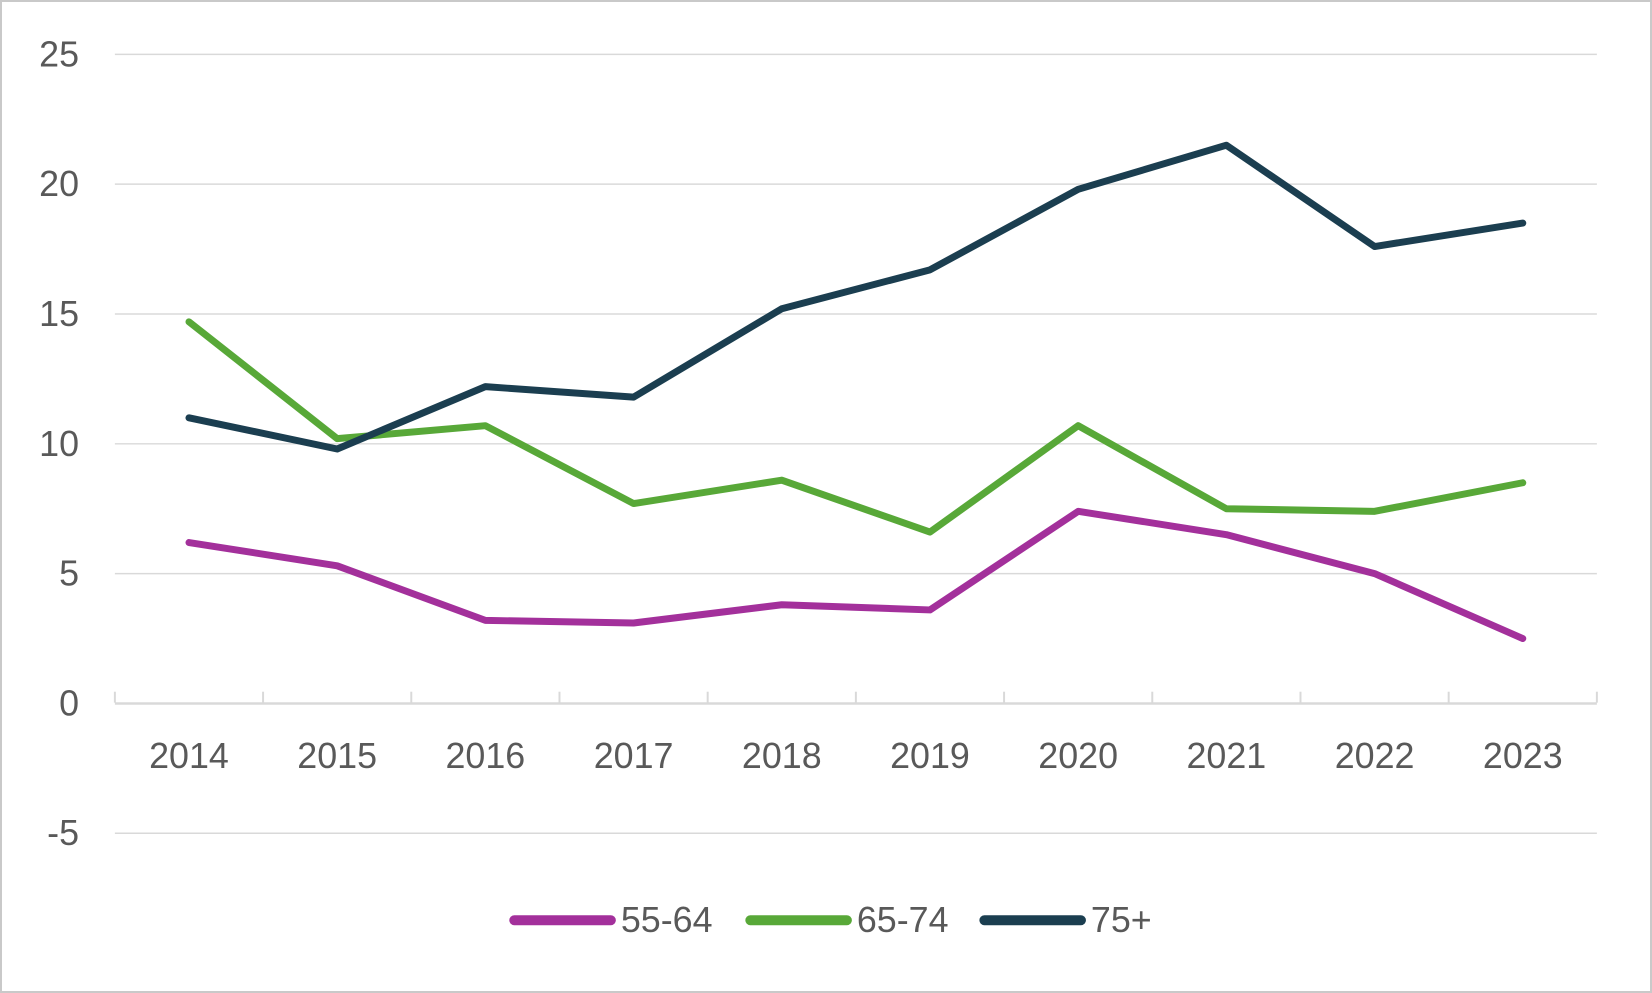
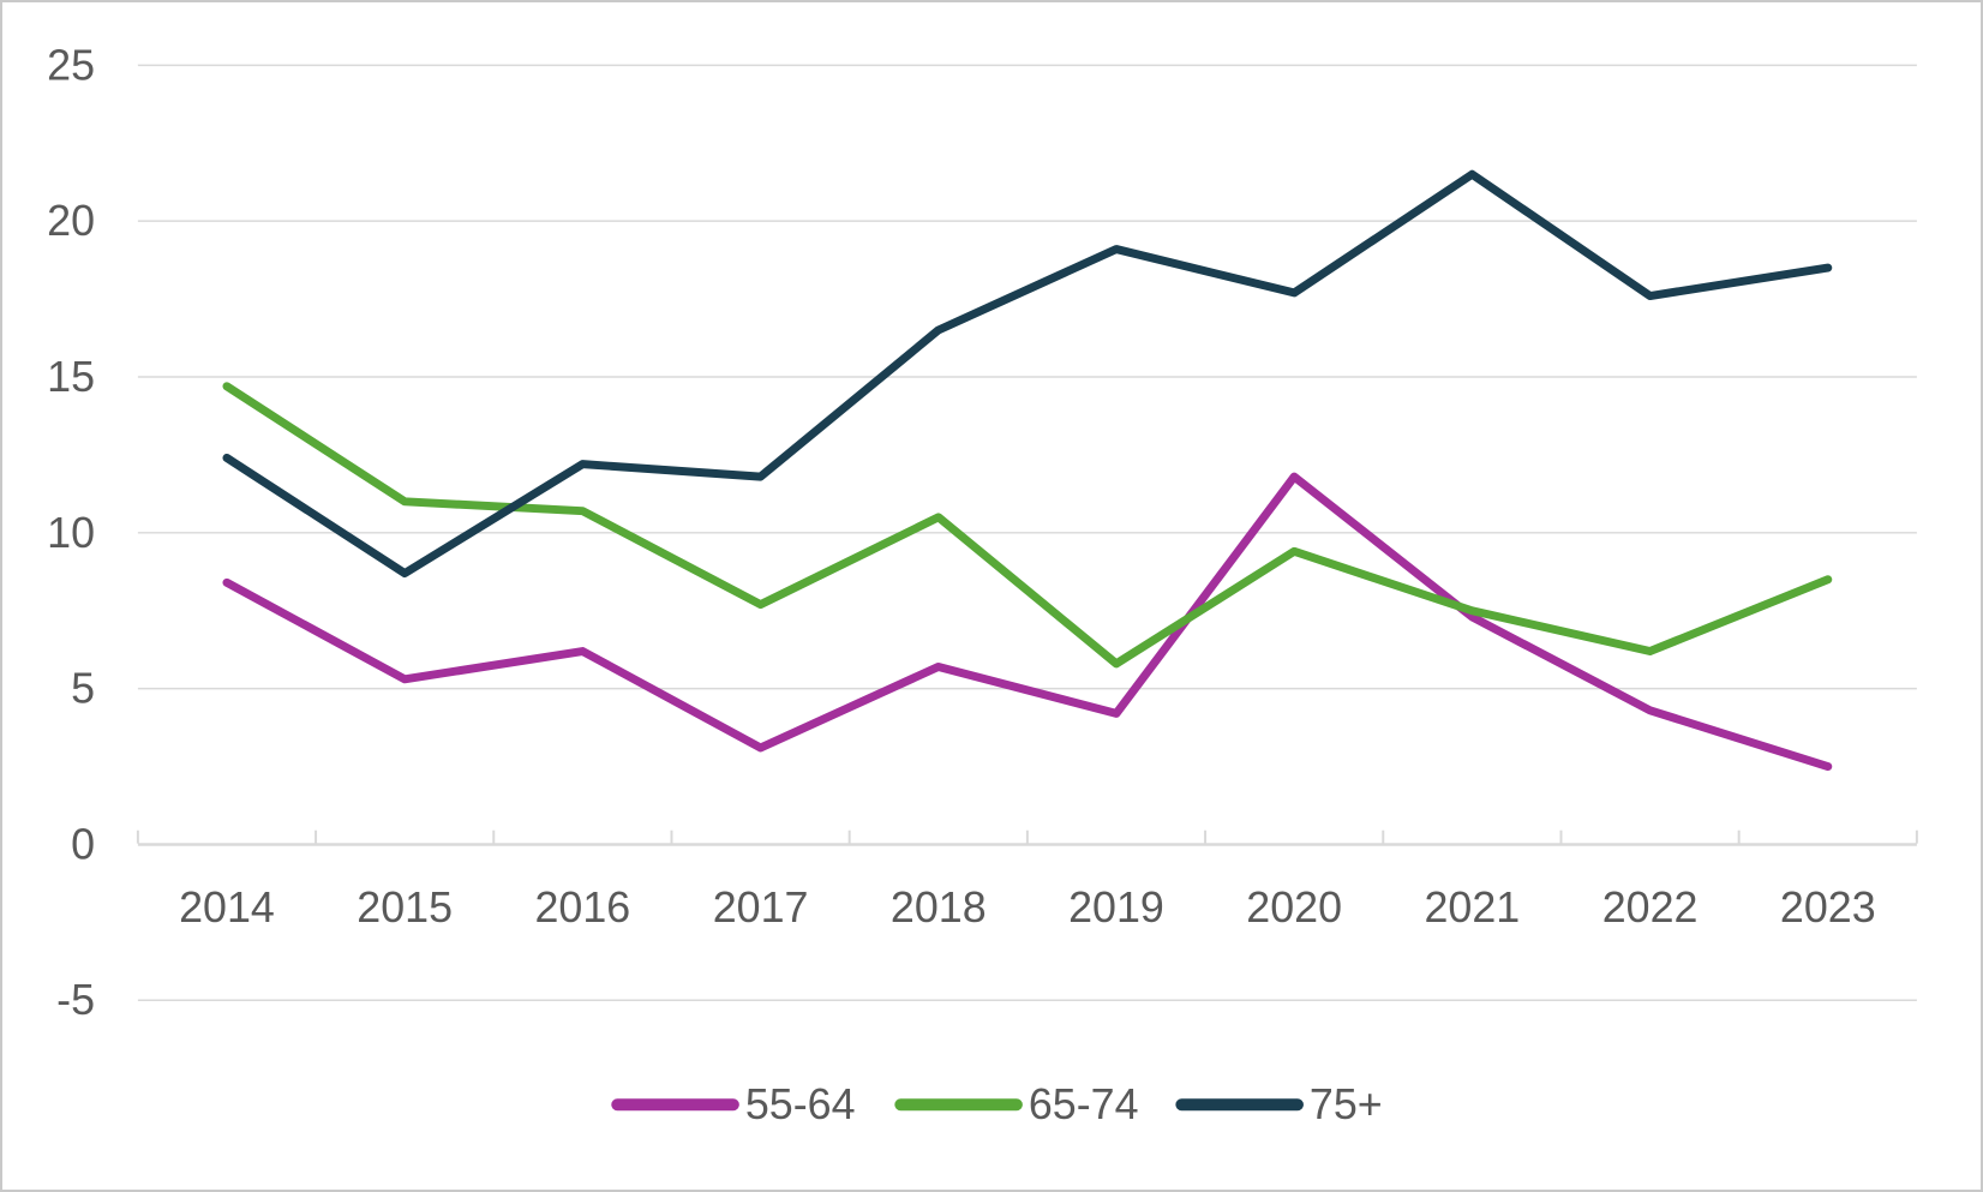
55-64/2014: 6.2 -> 8.4
75+/2014: 11.0 -> 12.4
65-74/2015: 10.2 -> 11.0
75+/2015: 9.8 -> 8.7
55-64/2016: 3.2 -> 6.2
55-64/2018: 3.8 -> 5.7
65-74/2018: 8.6 -> 10.5
75+/2018: 15.2 -> 16.5
55-64/2019: 3.6 -> 4.2
65-74/2019: 6.6 -> 5.8
75+/2019: 16.7 -> 19.1
55-64/2020: 7.4 -> 11.8
65-74/2020: 10.7 -> 9.4
75+/2020: 19.8 -> 17.7
55-64/2021: 6.5 -> 7.3
55-64/2022: 5.0 -> 4.3
65-74/2022: 7.4 -> 6.2
